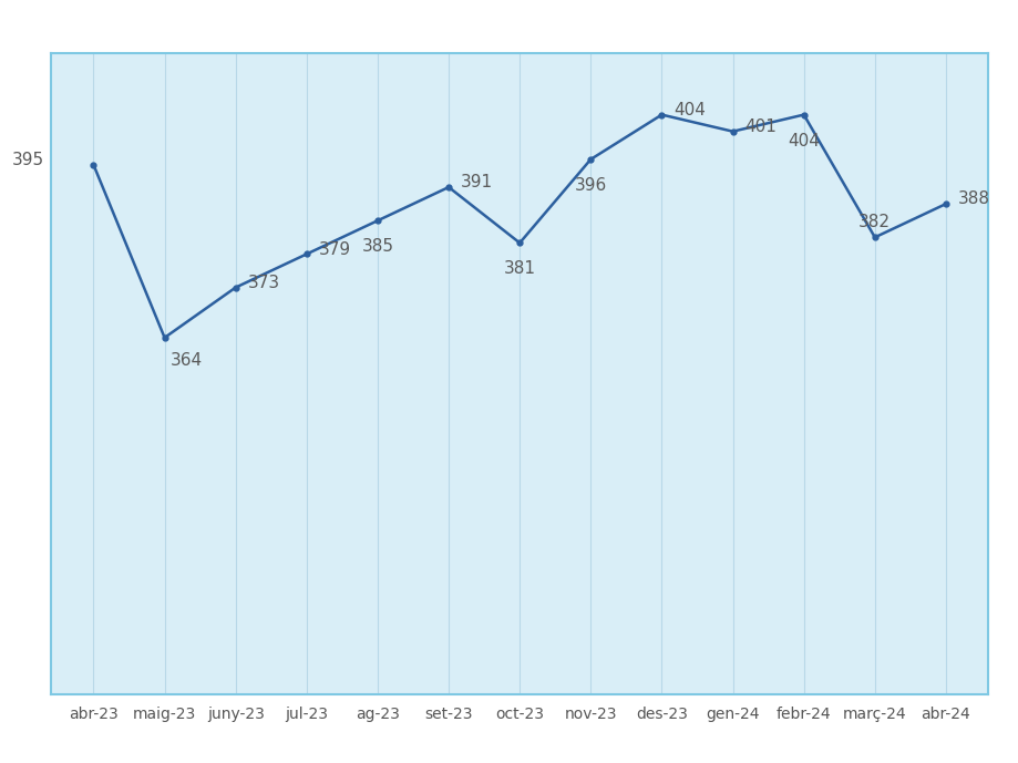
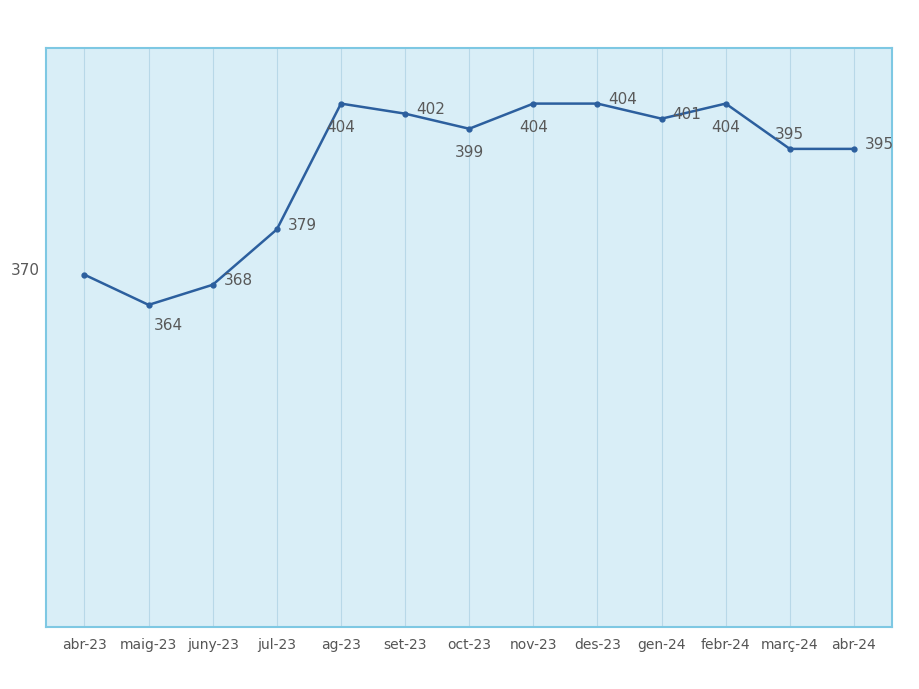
abr-23: 395 -> 370
juny-23: 373 -> 368
ag-23: 385 -> 404
set-23: 391 -> 402
oct-23: 381 -> 399
nov-23: 396 -> 404
març-24: 382 -> 395
abr-24: 388 -> 395
